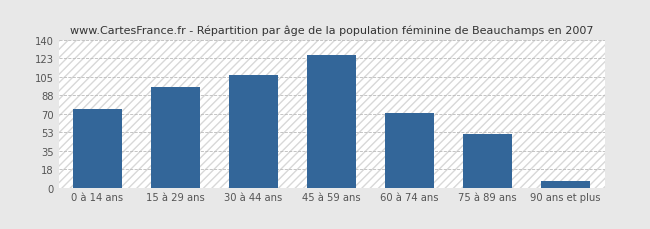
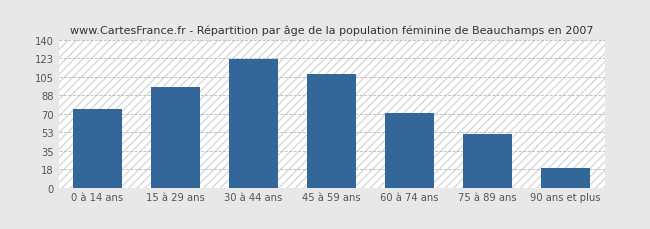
30 à 44 ans: 107 -> 122
45 à 59 ans: 126 -> 108
90 ans et plus: 6 -> 19
